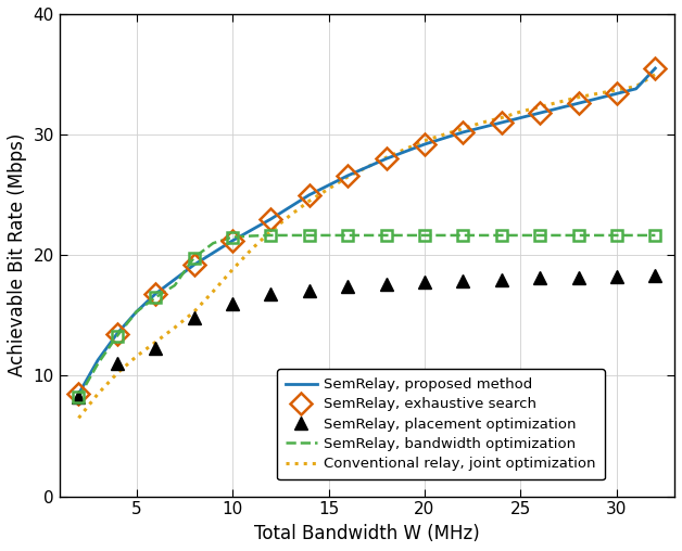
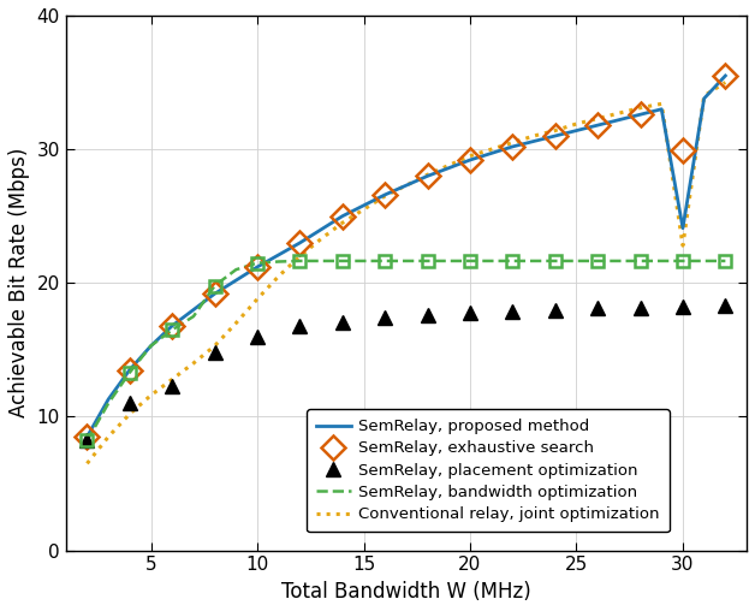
SemRelay, proposed method/30: 33.4 -> 24.1
SemRelay, exhaustive search/30: 33.4 -> 29.9
Conventional relay, joint optimization/30: 33.7 -> 22.8
